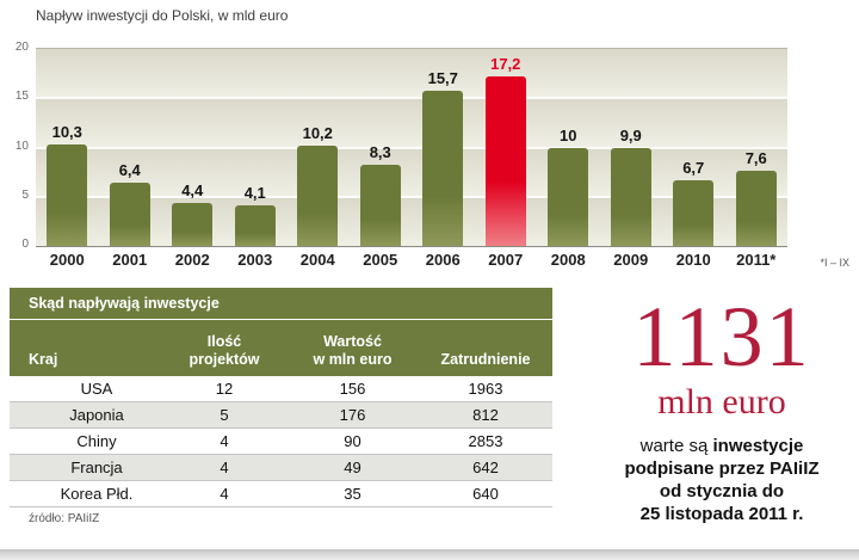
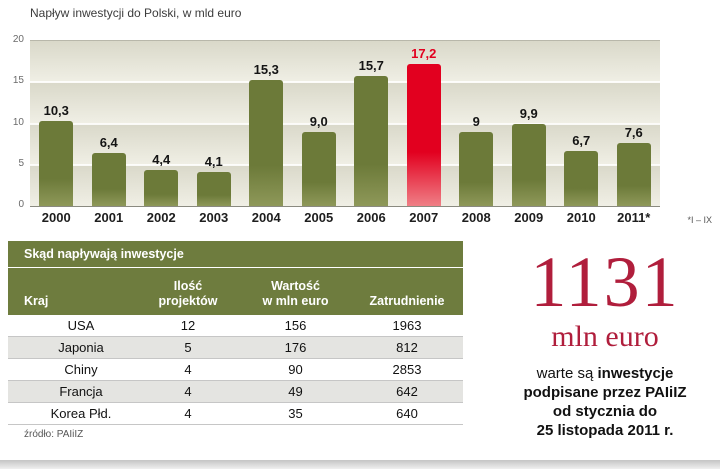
2004: 10,2 -> 15,3
2005: 8,3 -> 9,0
2008: 10 -> 9
